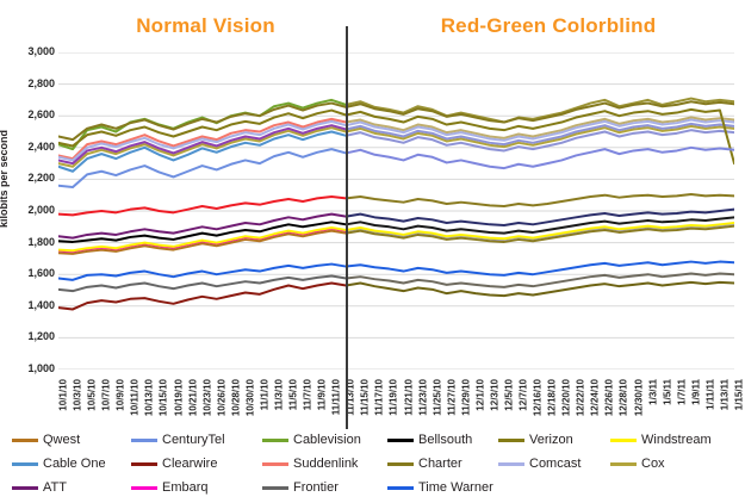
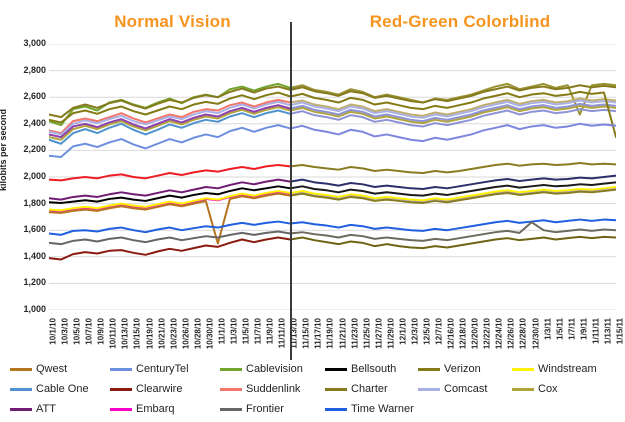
Qwest/11/1/10: 1810 -> 1500
Frontier/12/30/10: 1590 -> 1660
Cablevision/1/9/11: 2710 -> 2470
